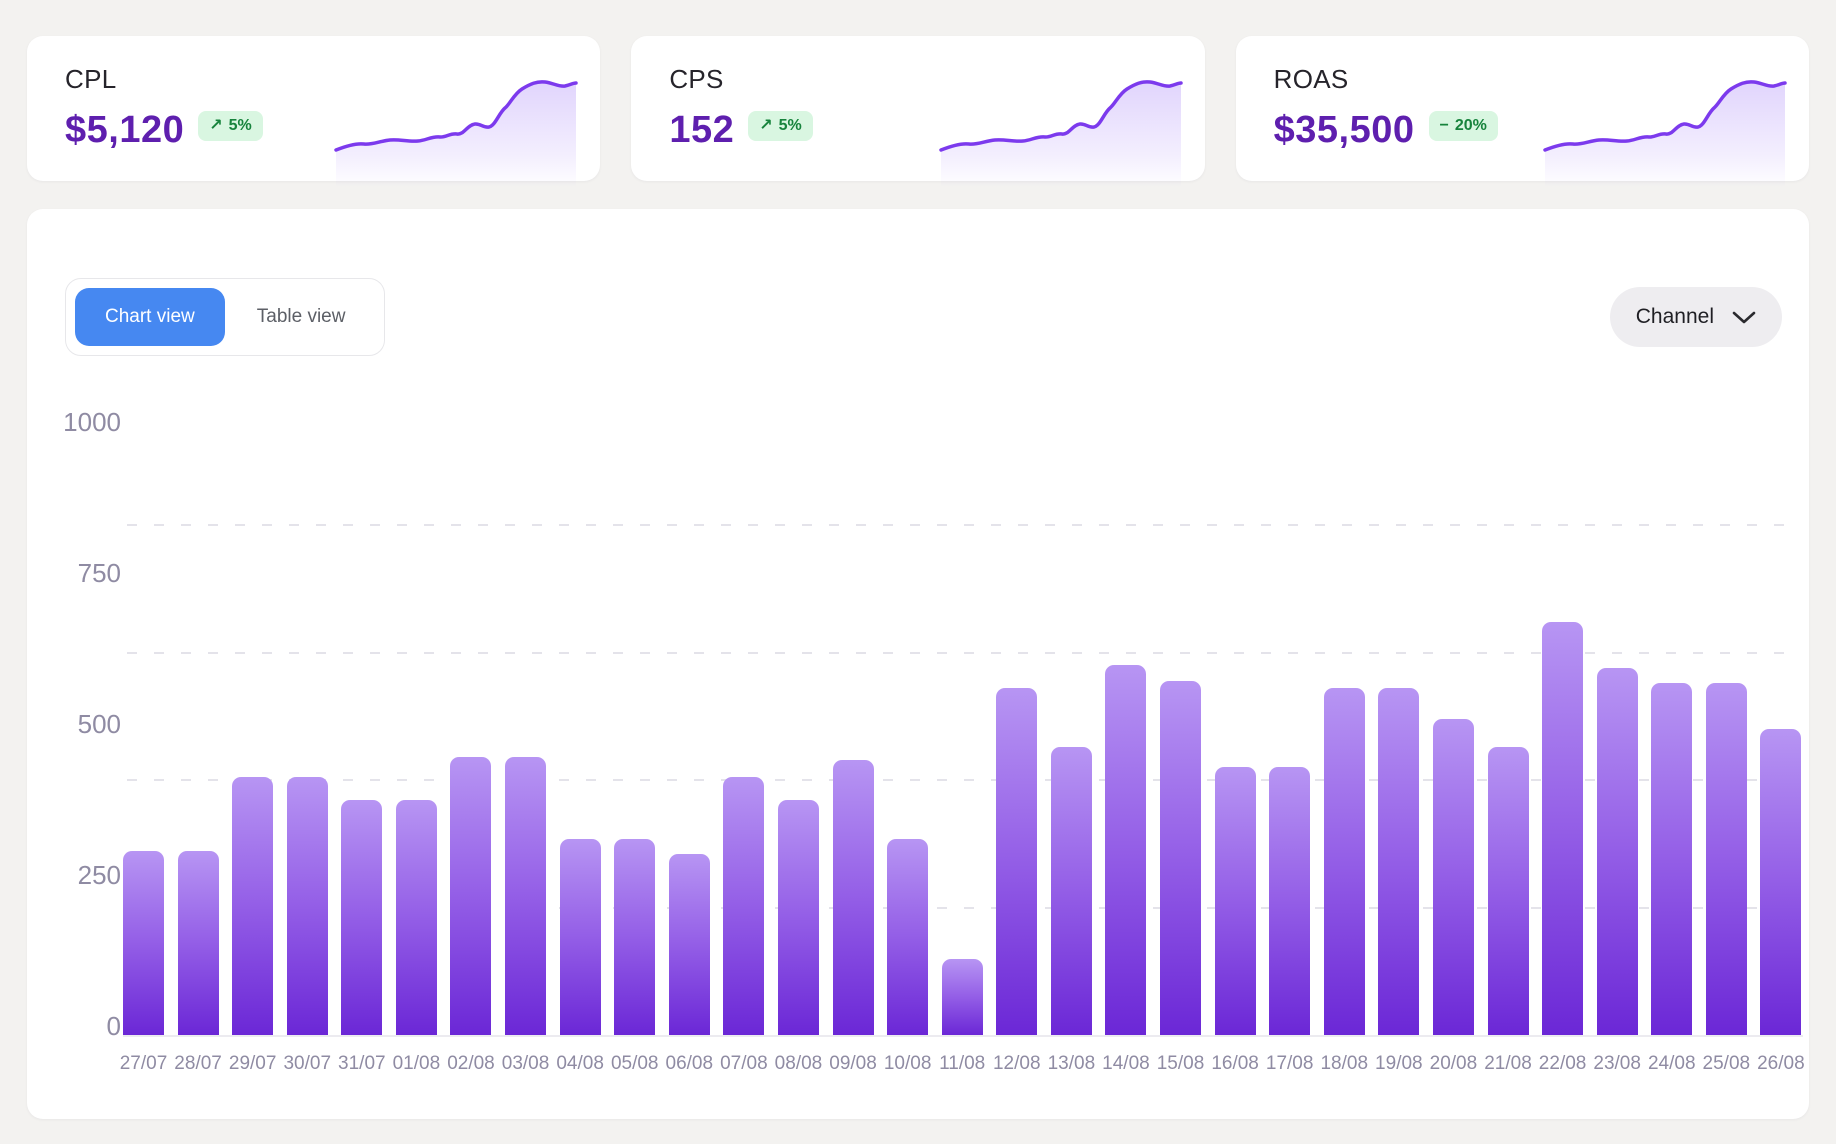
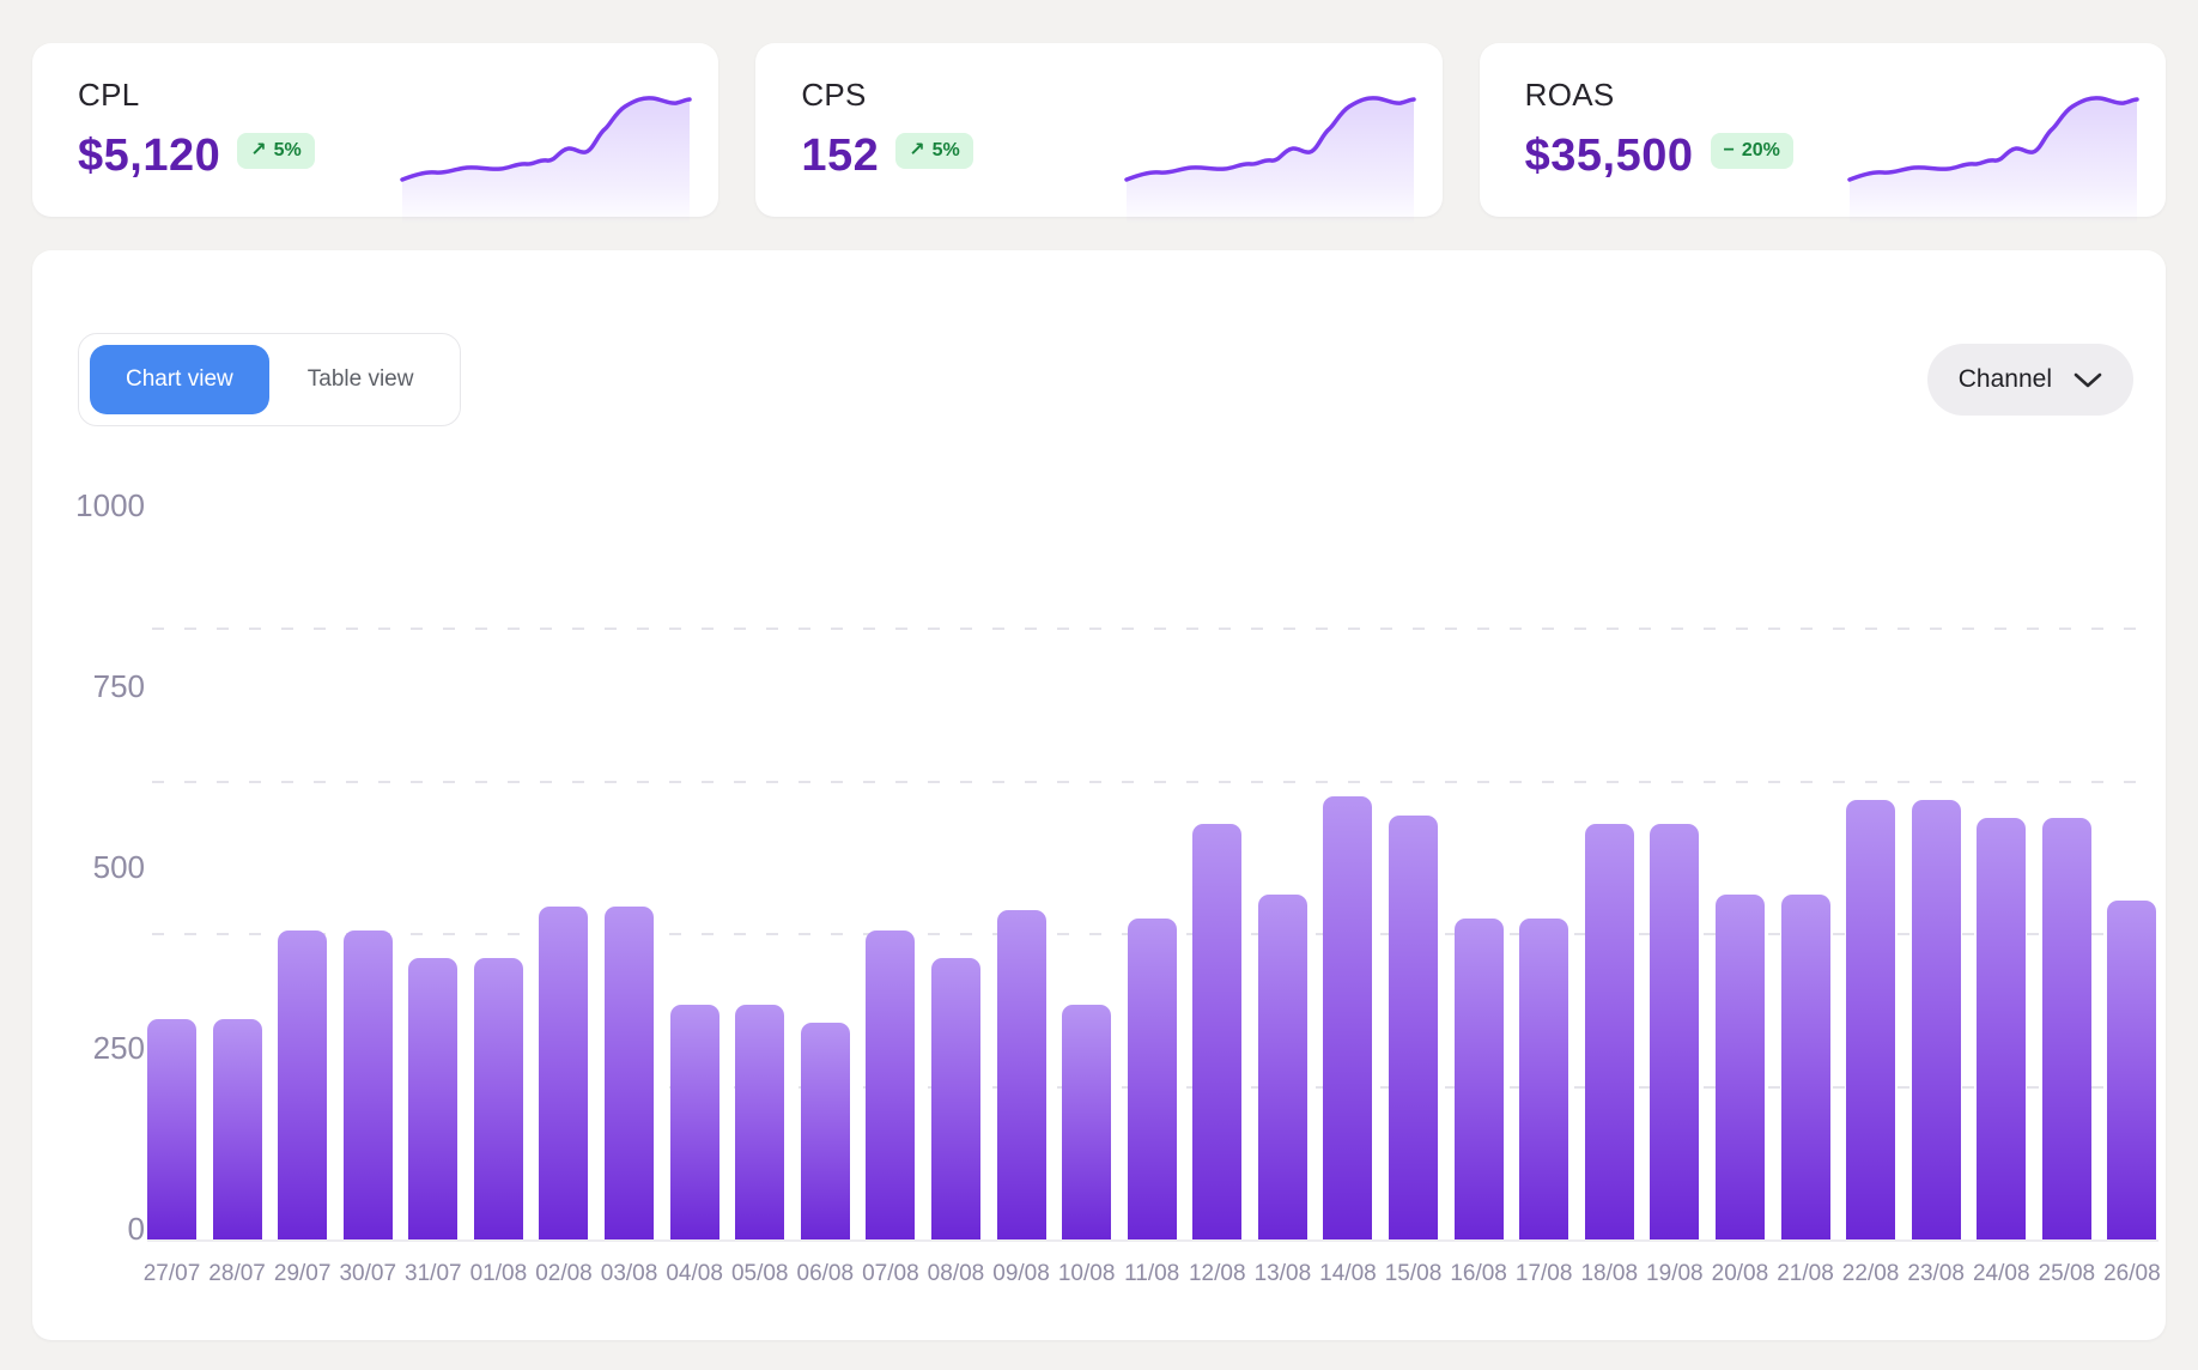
11/08: 150 -> 520
20/08: 620 -> 560
22/08: 810 -> 720
26/08: 600 -> 560
